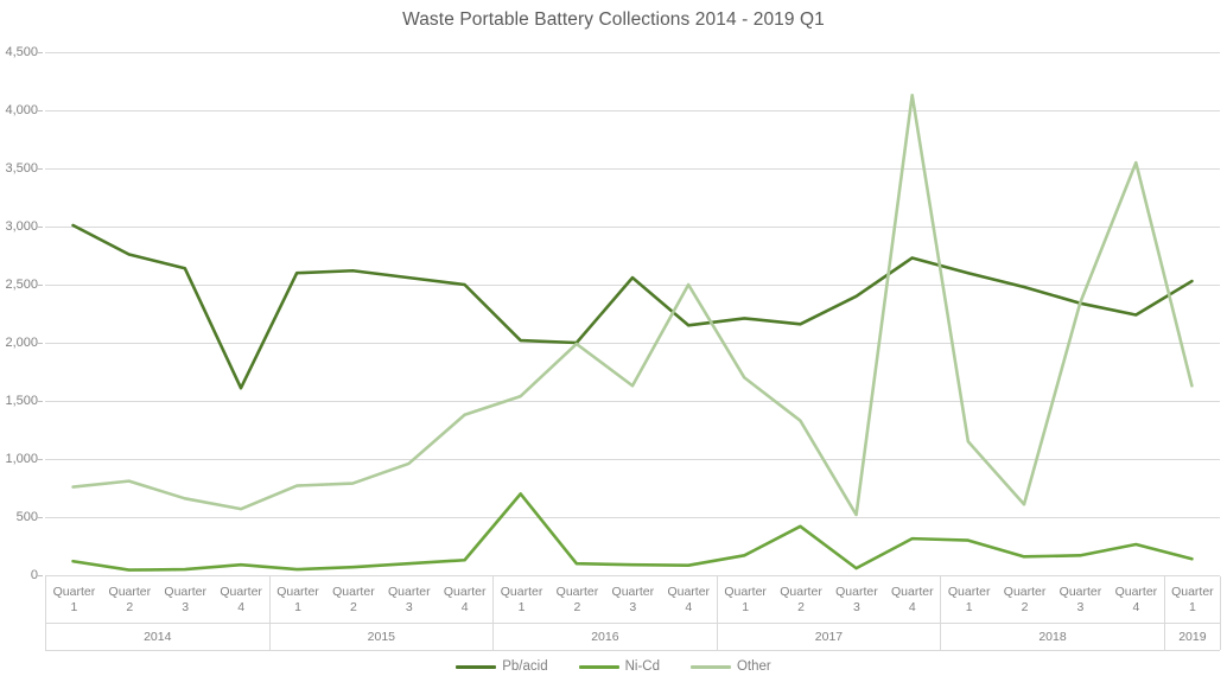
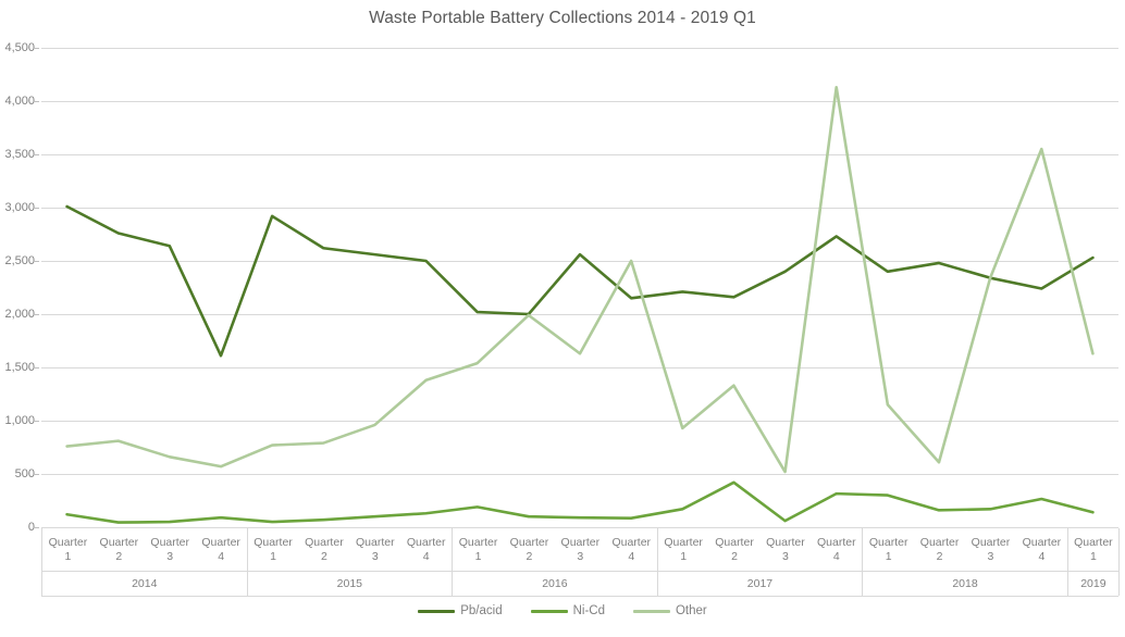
Pb/acid/2015 Quarter 1: 2600 -> 2900
Ni-Cd/2016 Quarter 1: 700 -> 200
Other/2017 Quarter 1: 1700 -> 900
Pb/acid/2018 Quarter 1: 2600 -> 2400
